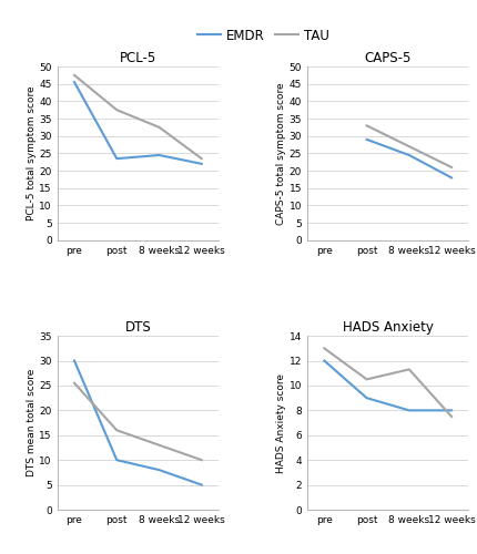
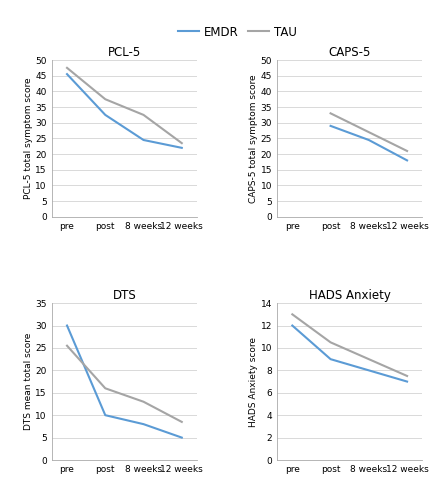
PCL-5/EMDR/post: 23.5 -> 32.5
DTS/TAU/12 weeks: 10.0 -> 8.5
HADS Anxiety/TAU/8 weeks: 11.3 -> 9.0
HADS Anxiety/EMDR/12 weeks: 8 -> 7
